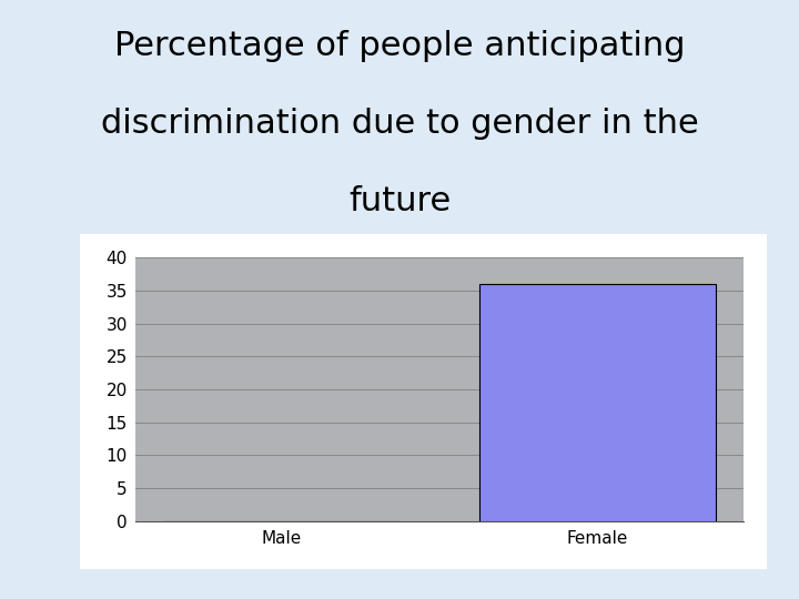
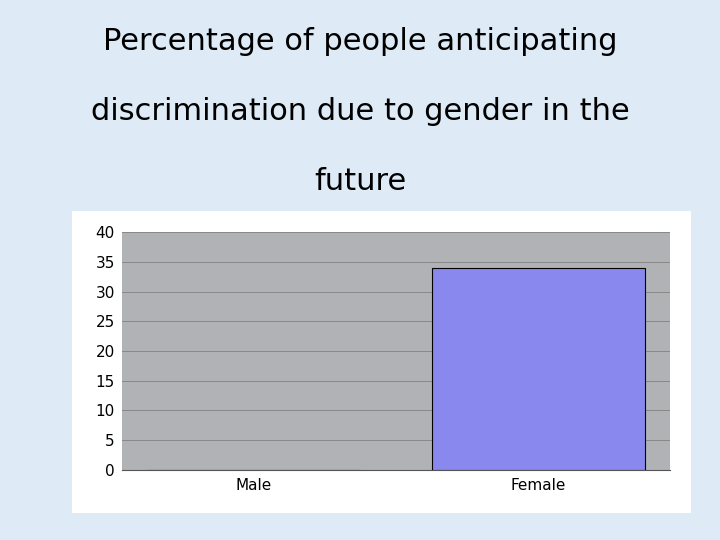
Female: 36 -> 34
